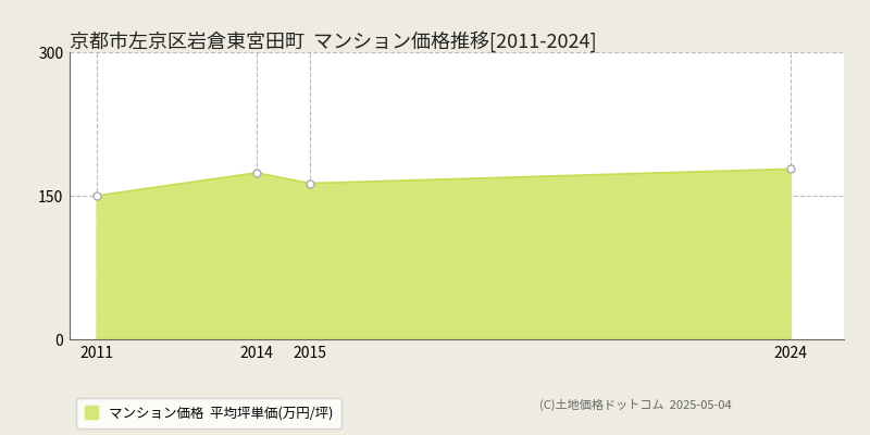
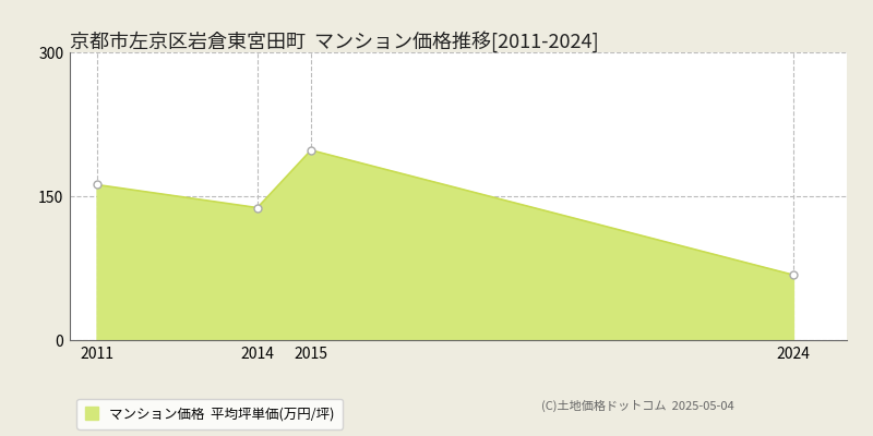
2011: 150 -> 162
2014: 174 -> 138
2015: 163 -> 198
2024: 178 -> 68
